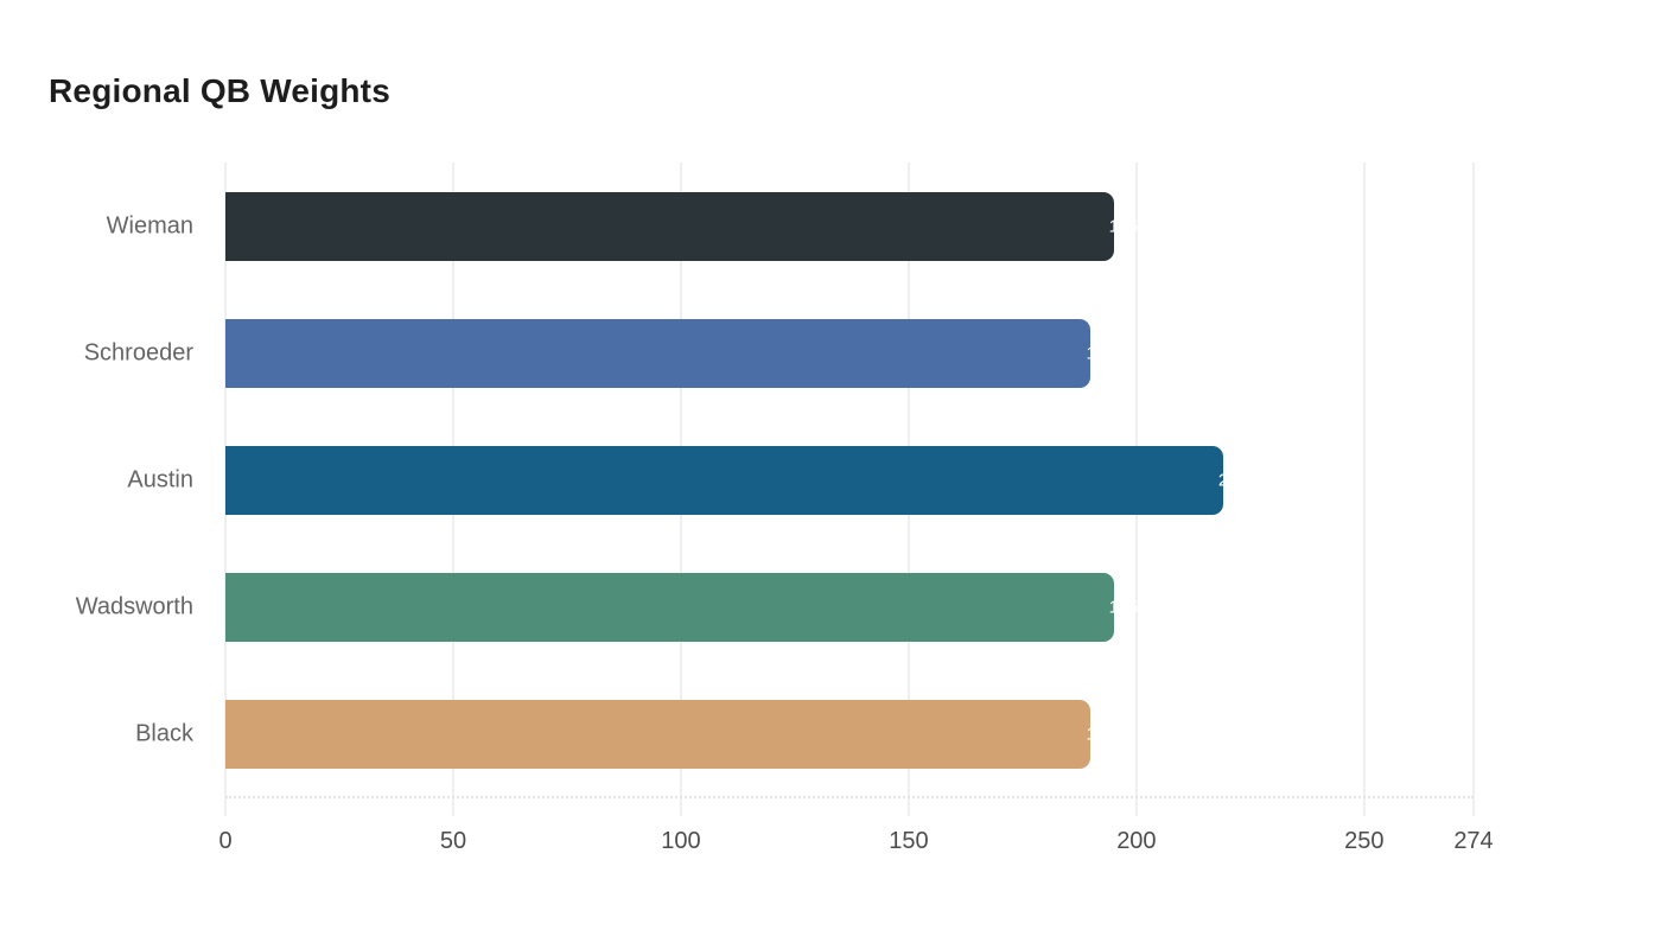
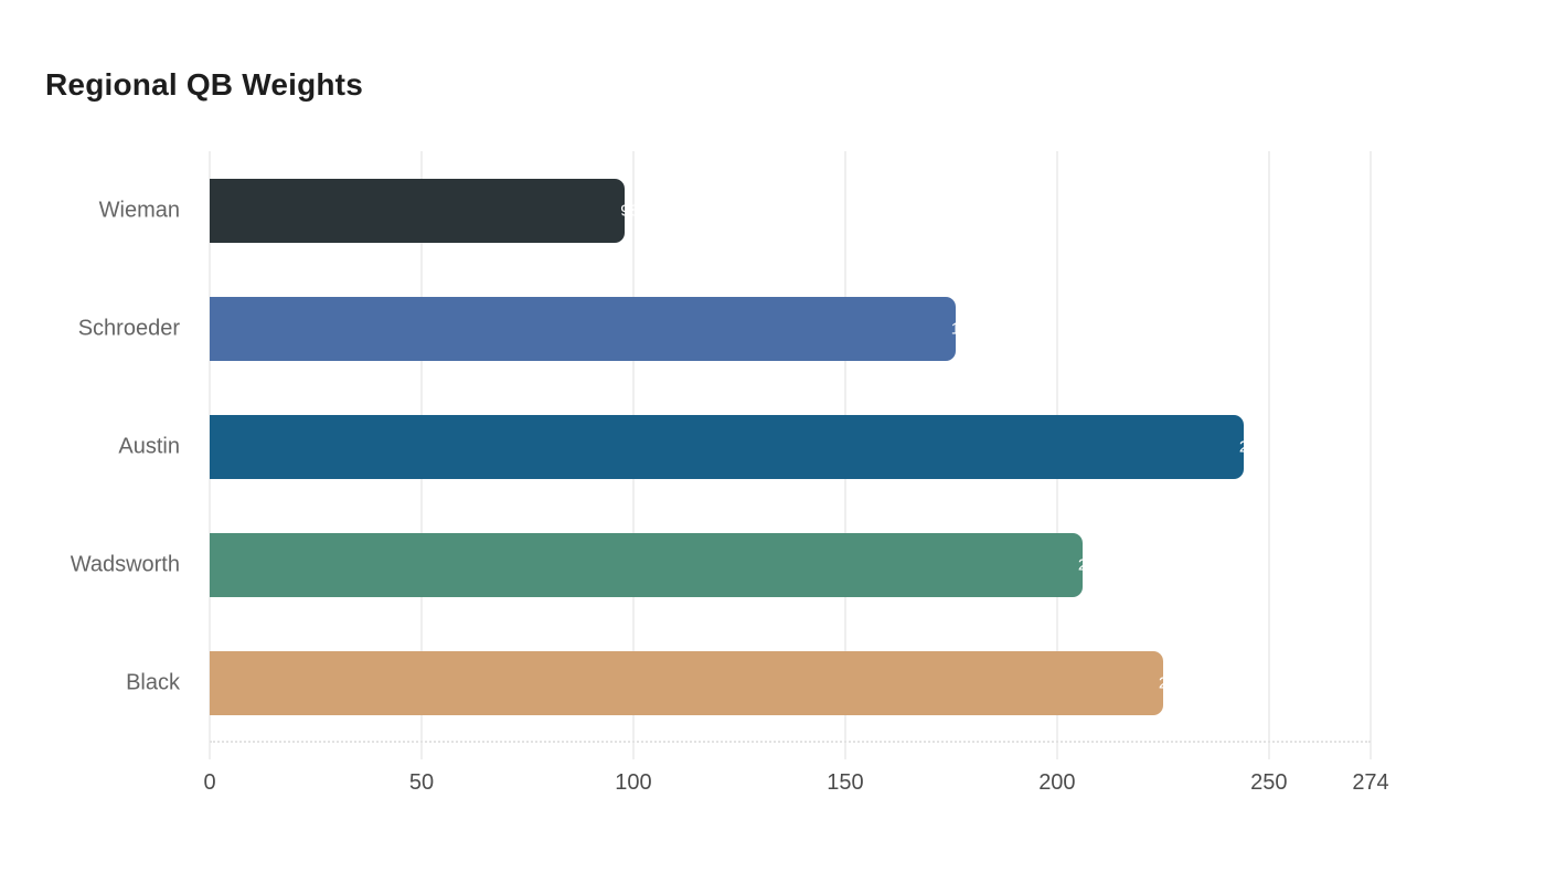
Wieman: 195 -> 98
Schroeder: 190 -> 176
Austin: 219 -> 244
Wadsworth: 195 -> 206
Black: 190 -> 225
